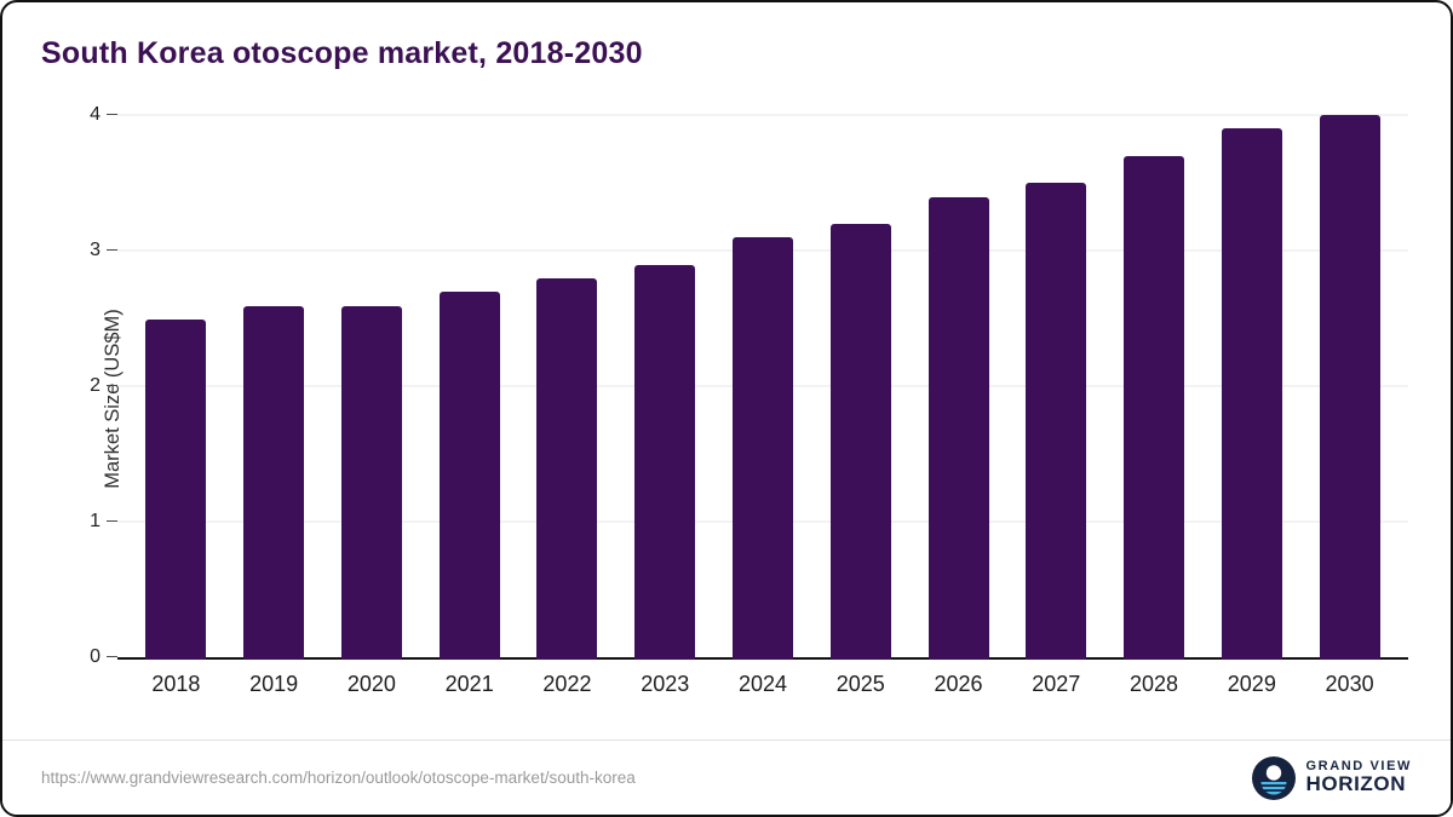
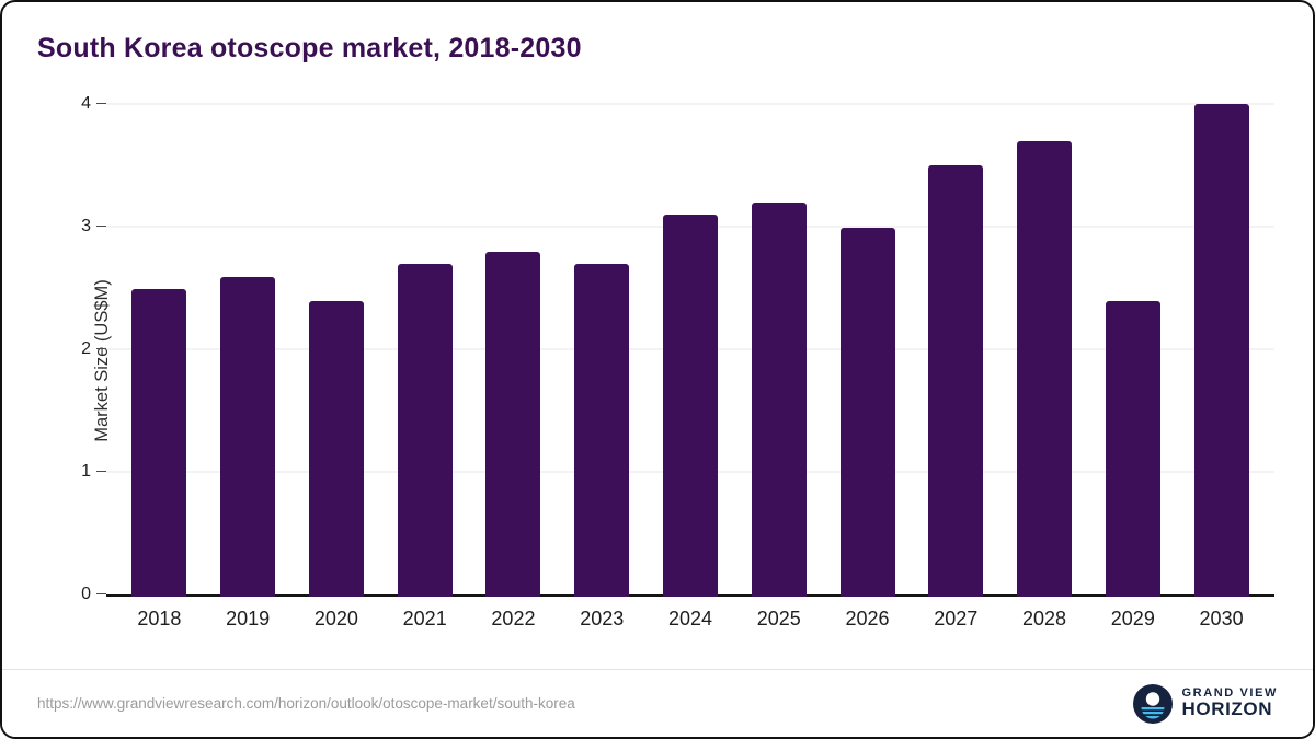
2020: 2.6 -> 2.4
2023: 2.9 -> 2.7
2026: 3.4 -> 3.0
2029: 3.9 -> 2.4
